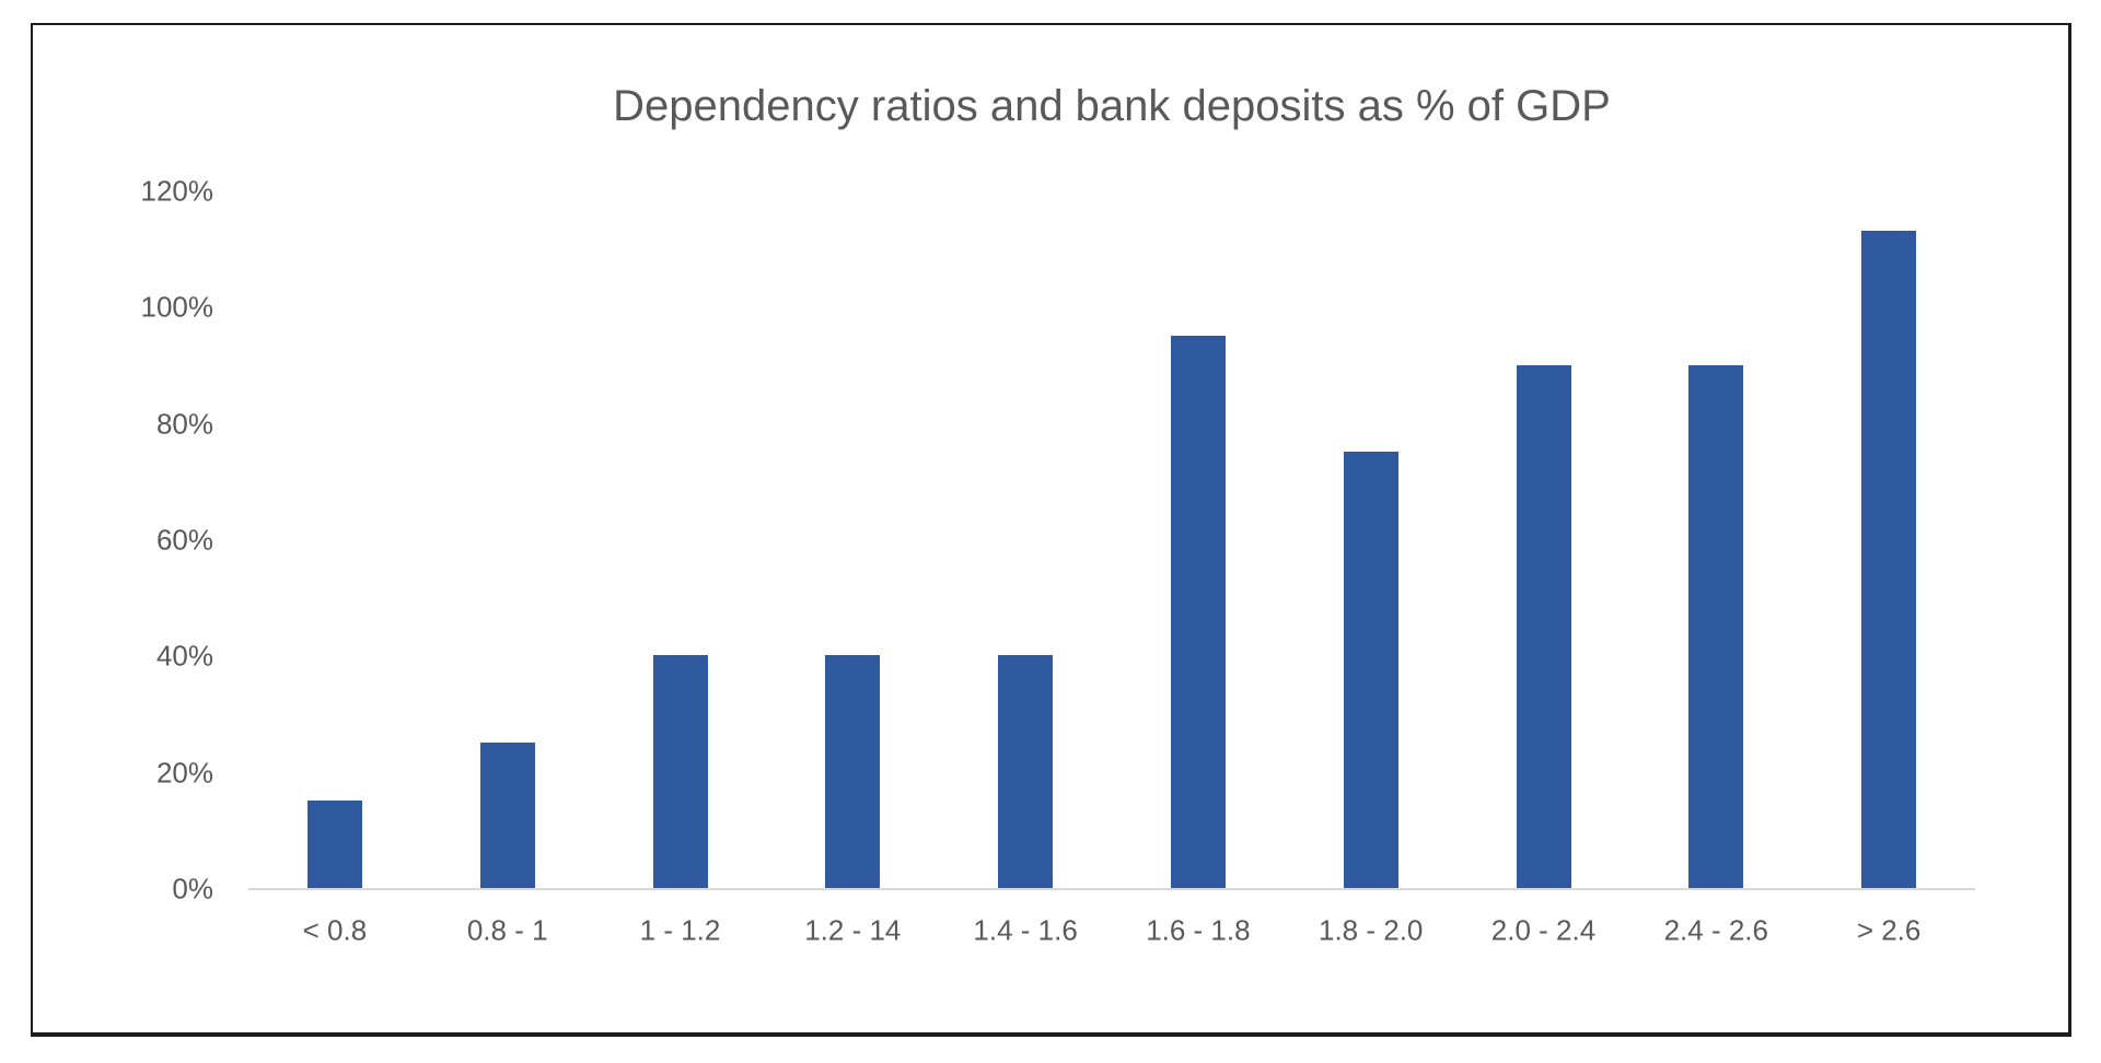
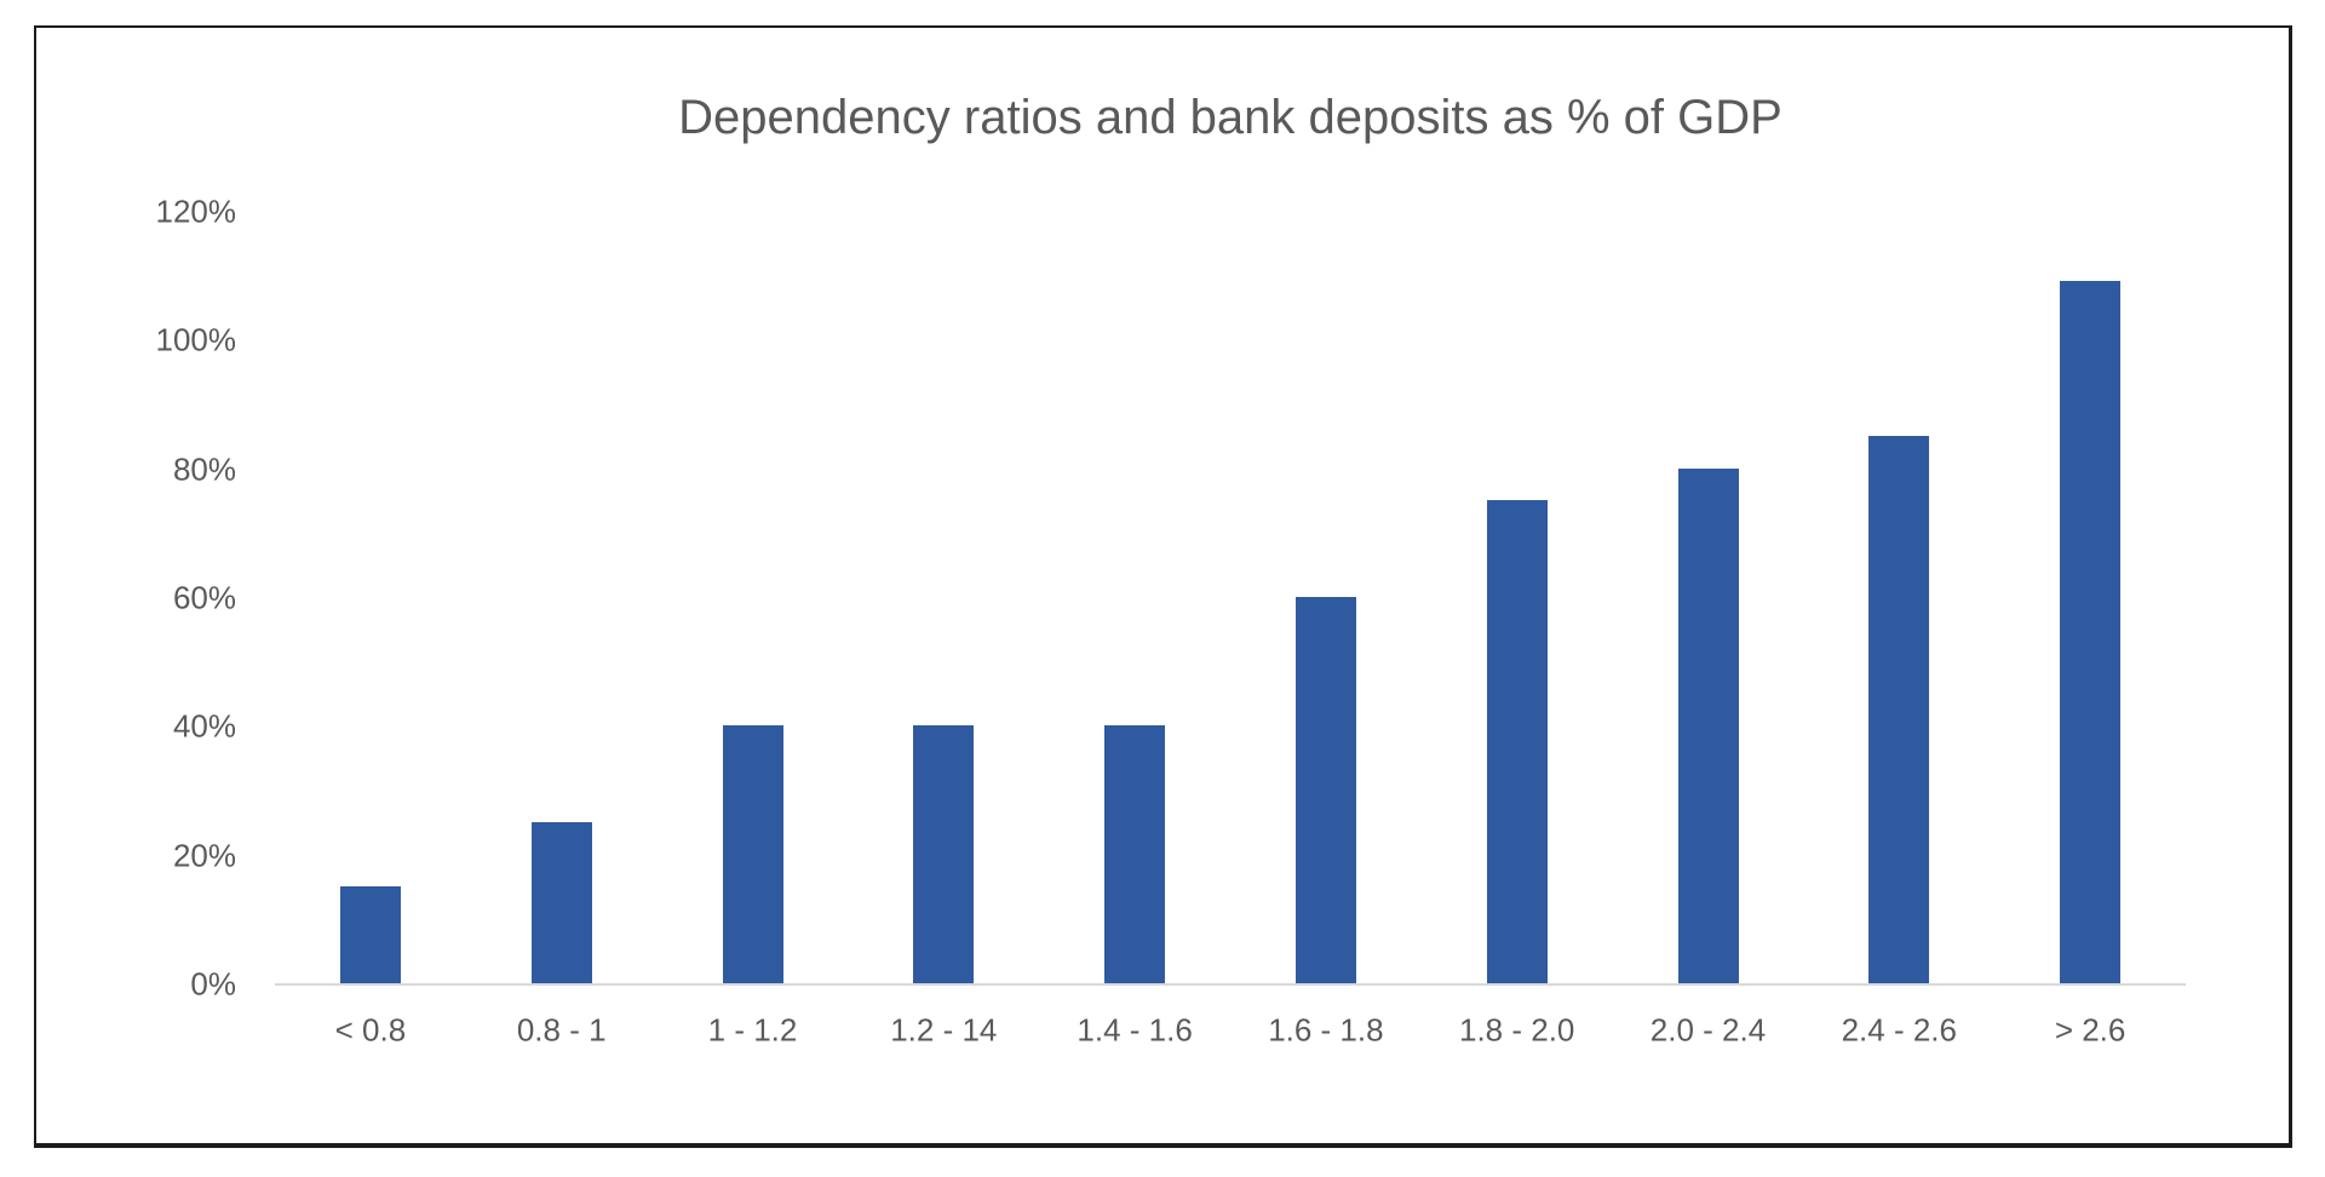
1.6 - 1.8: 95% -> 60%
2.0 - 2.4: 90% -> 80%
2.4 - 2.6: 90% -> 85%
> 2.6: 113% -> 109%
